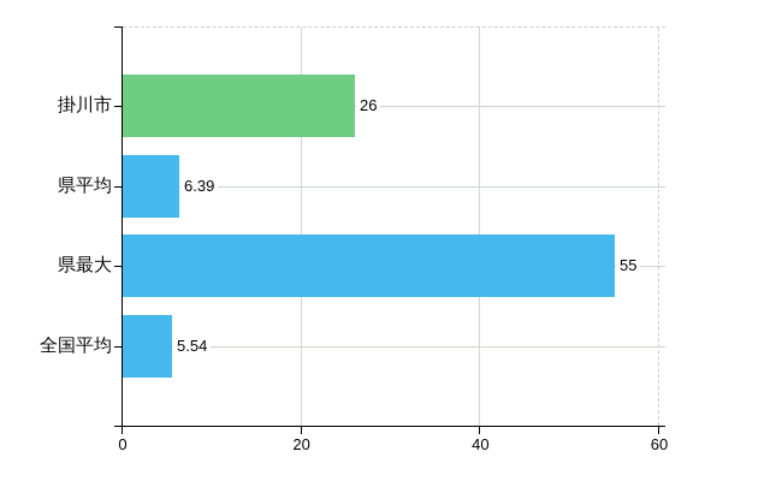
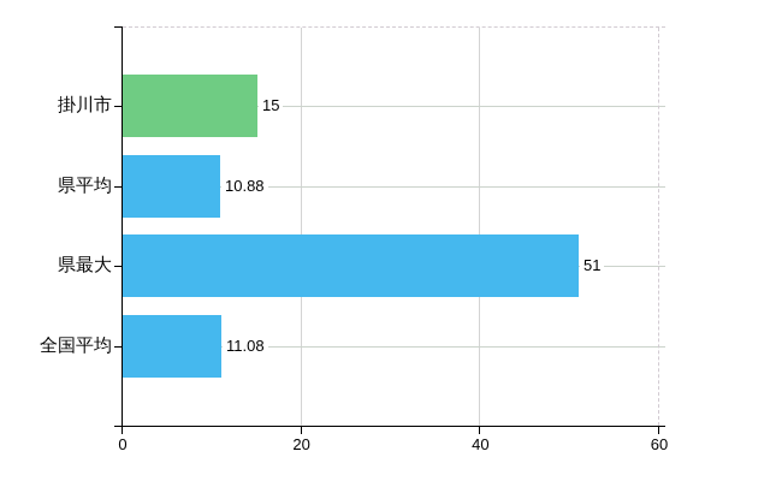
掛川市: 26 -> 15
県平均: 6.39 -> 10.88
県最大: 55 -> 51
全国平均: 5.54 -> 11.08
